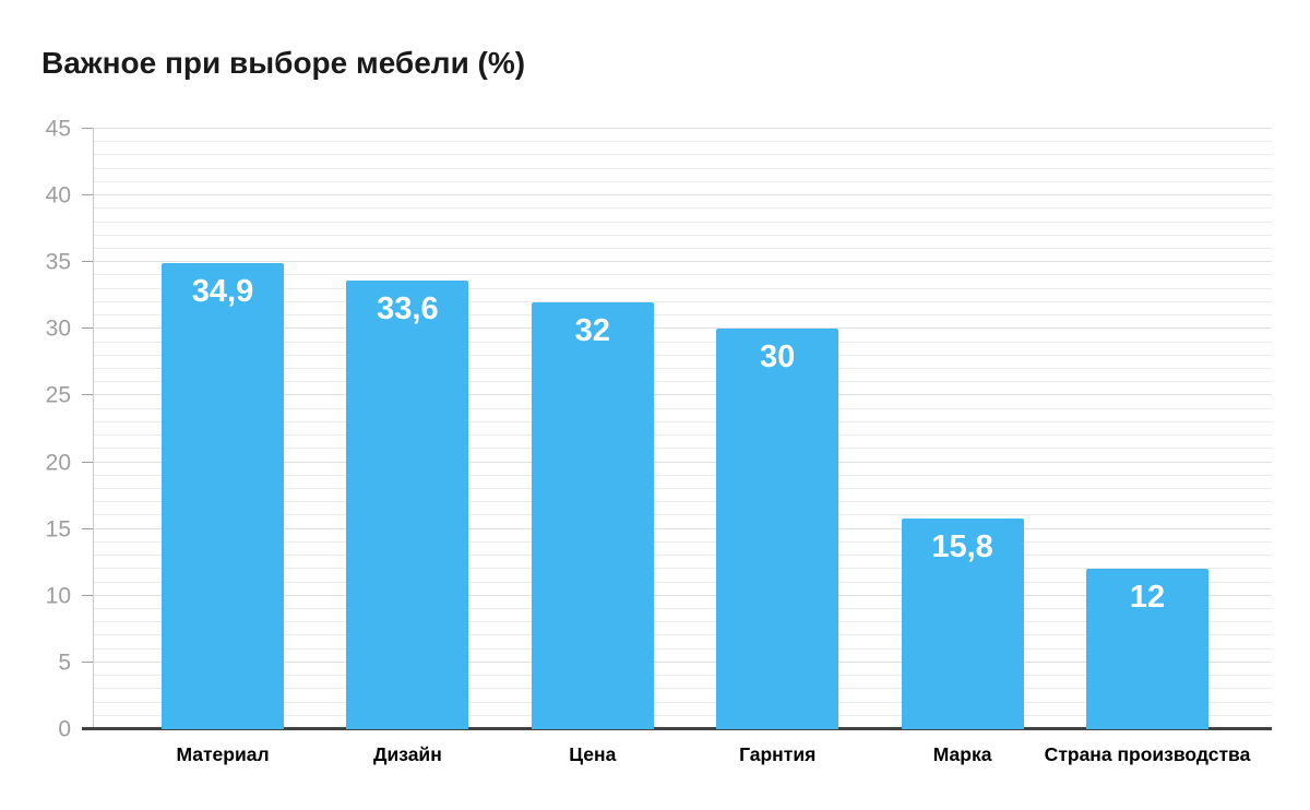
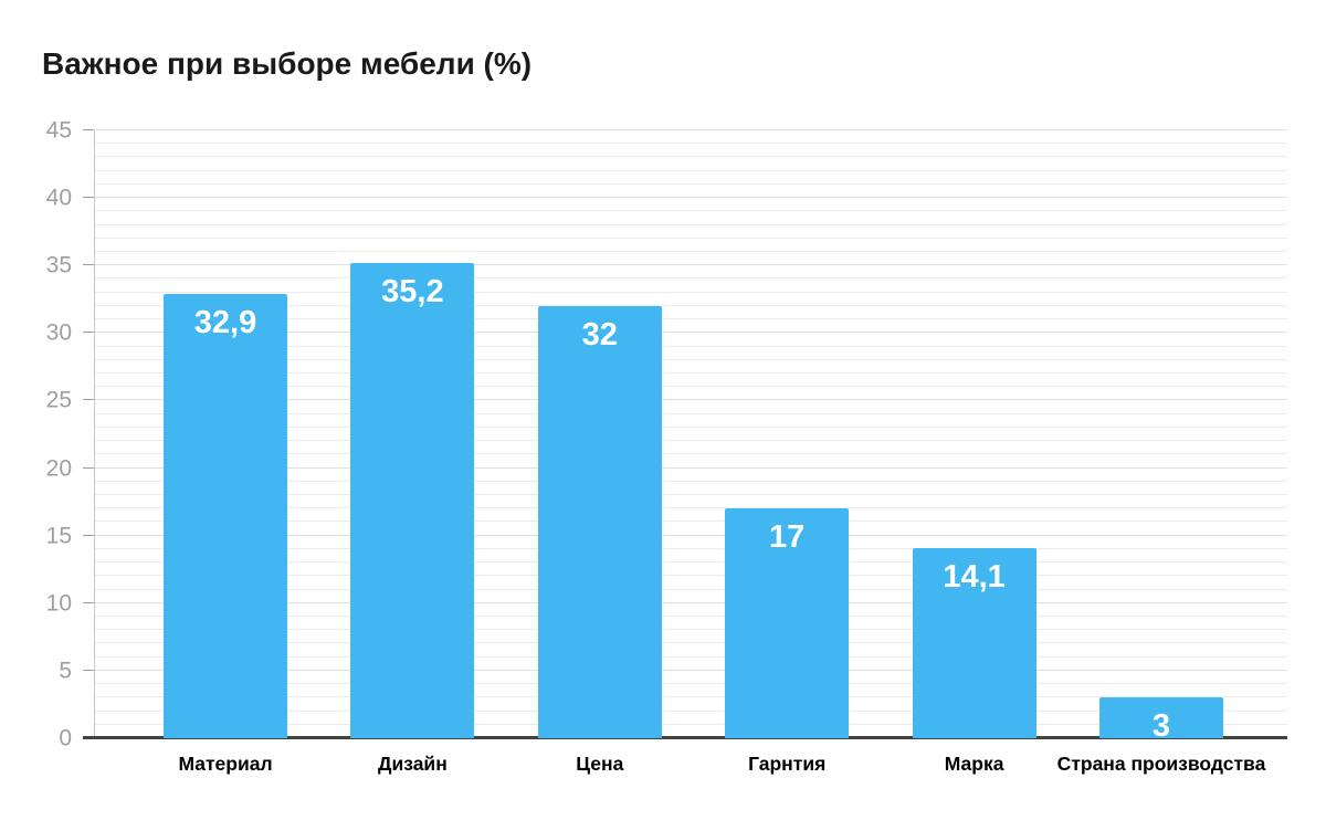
Материал: 34,9 -> 32,9
Дизайн: 33,6 -> 35,2
Гарнтия: 30 -> 17
Марка: 15,8 -> 14,1
Страна производства: 12 -> 3
